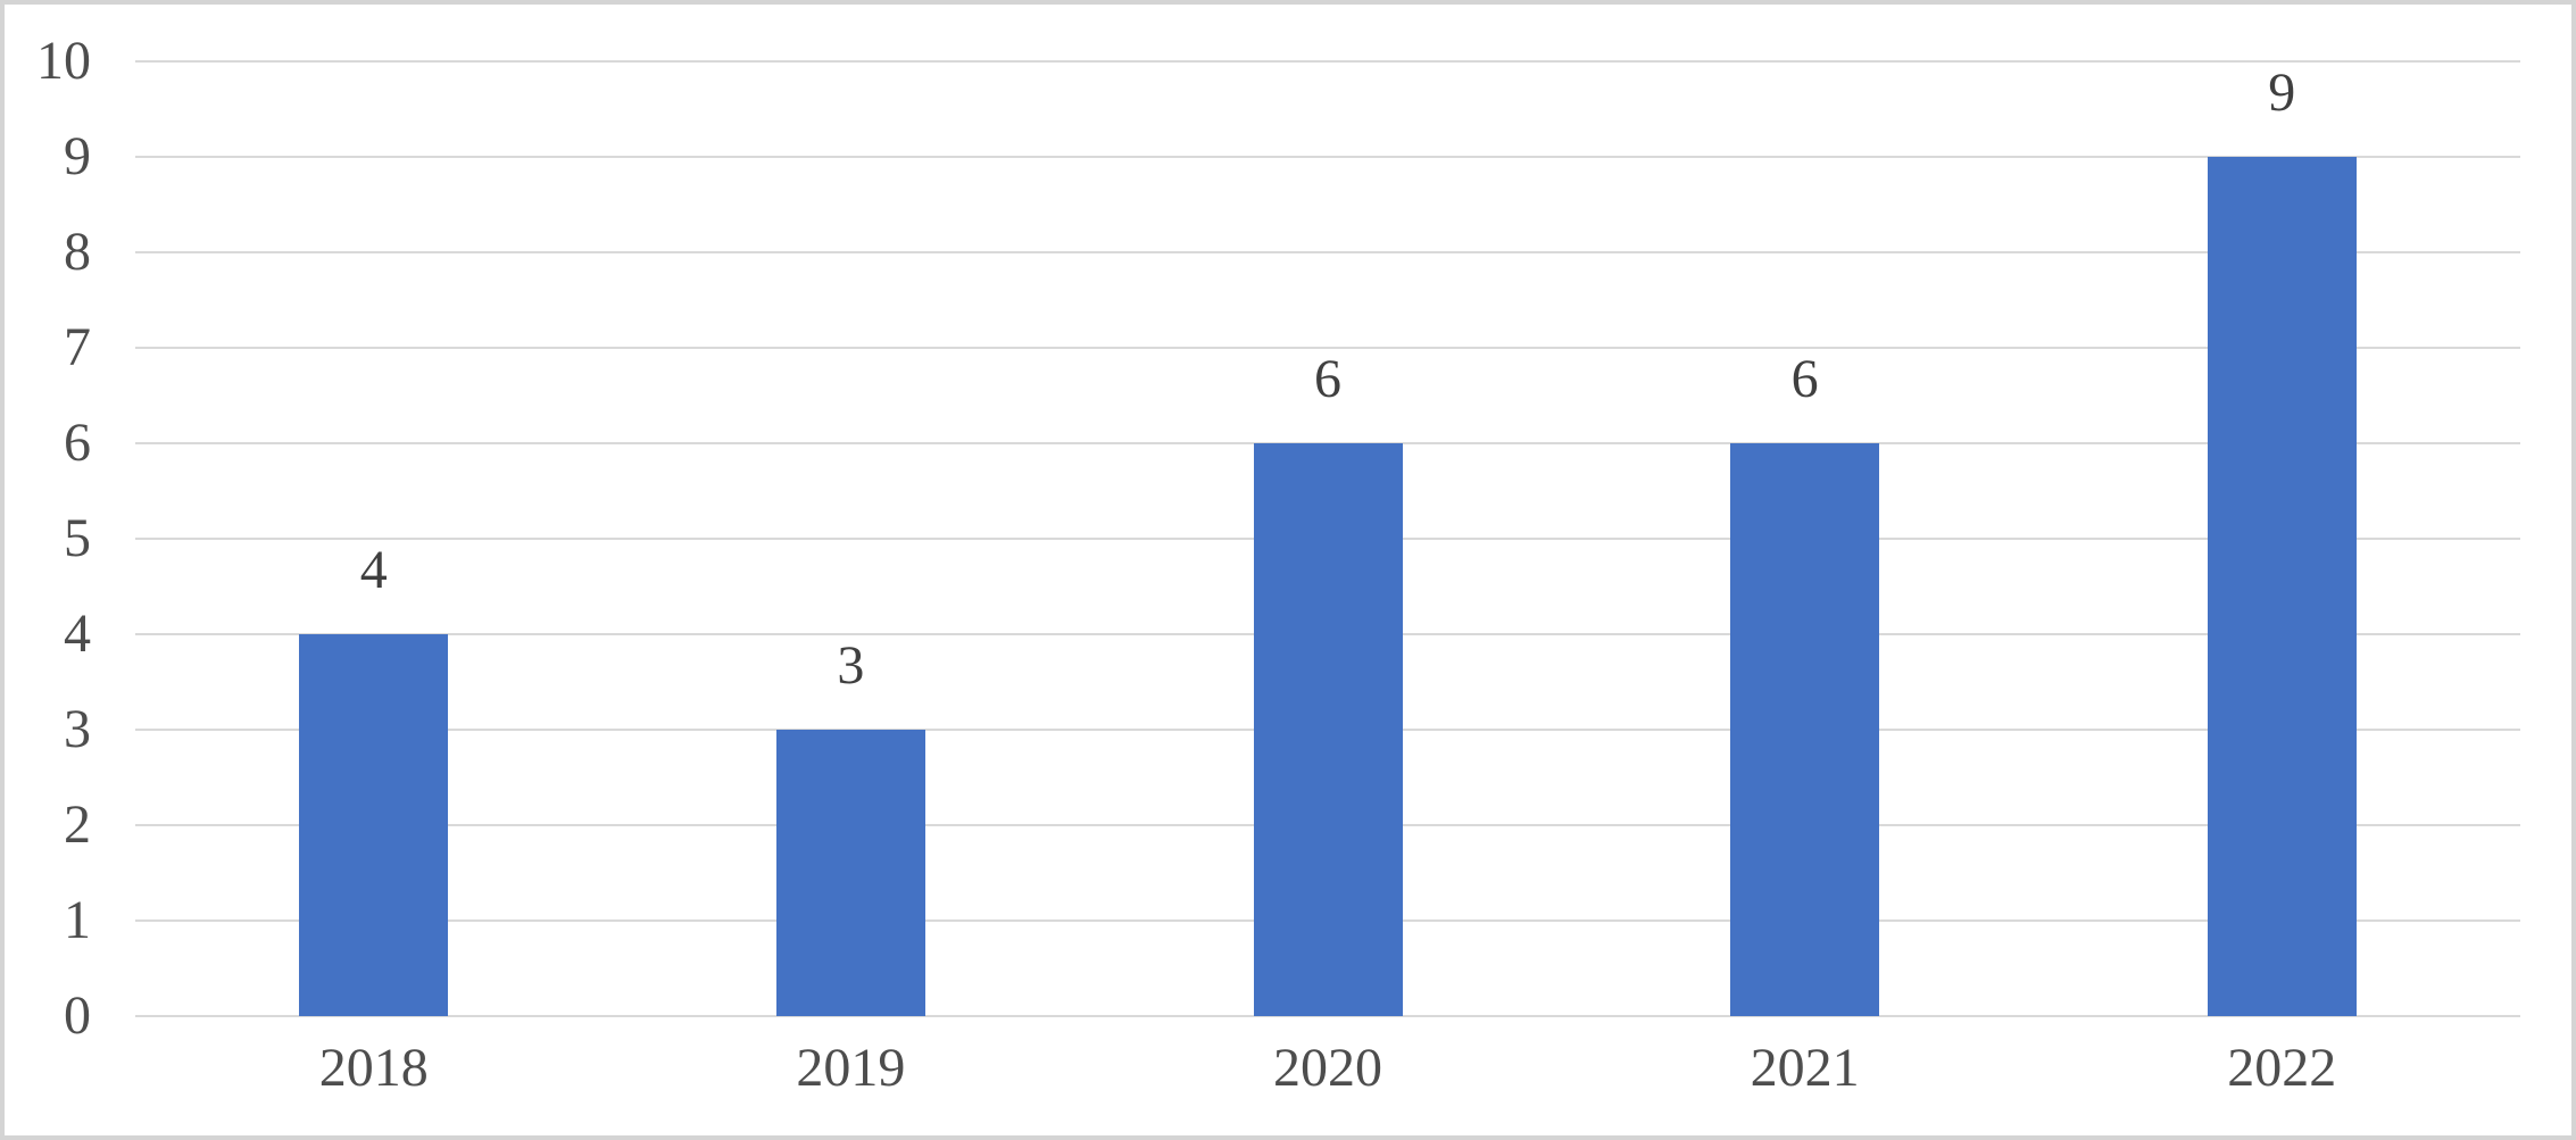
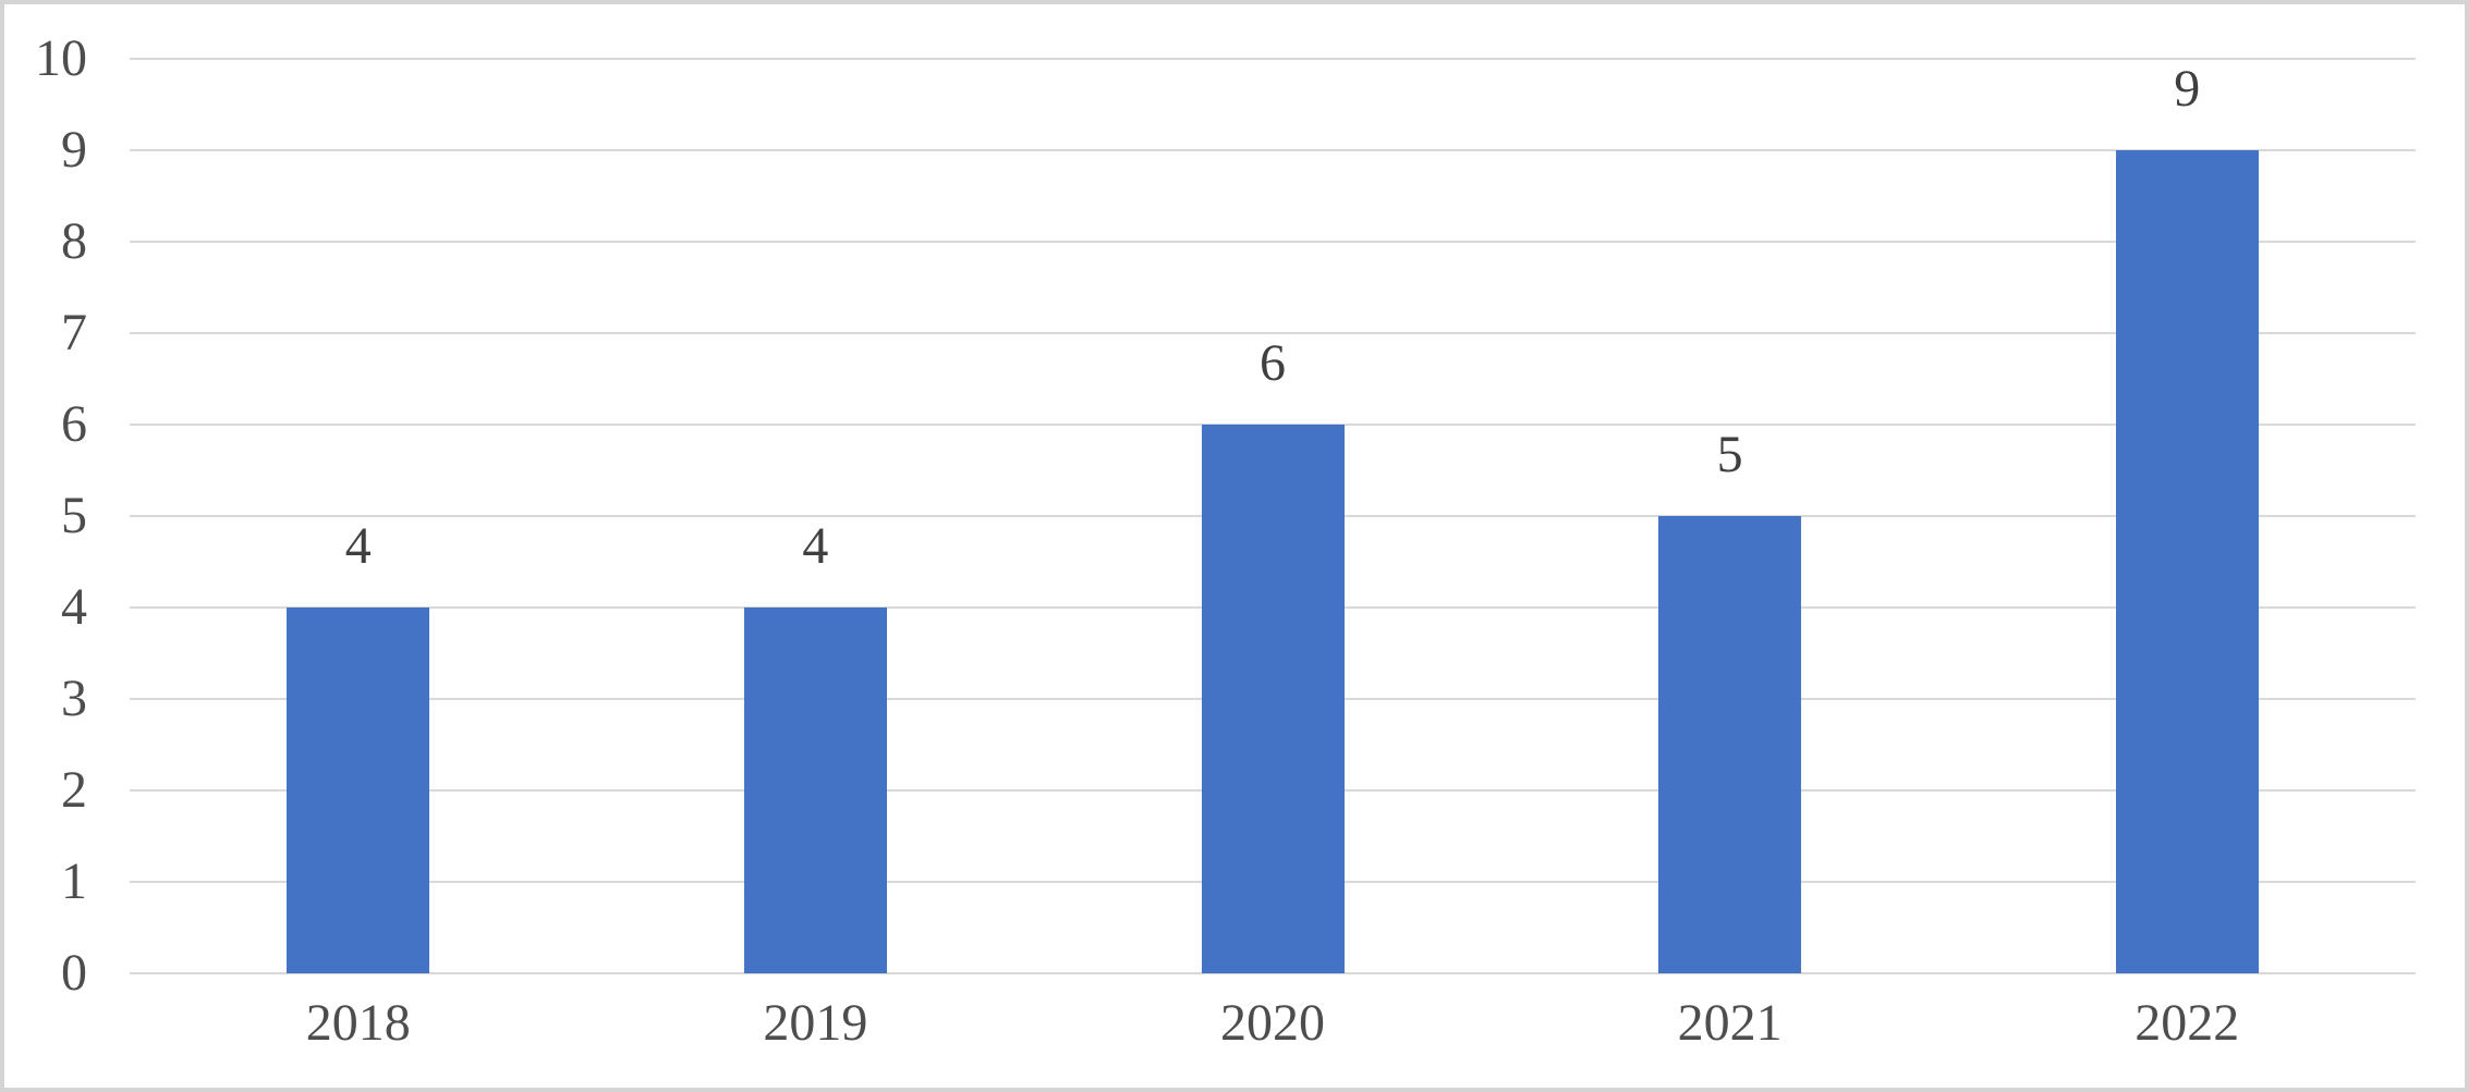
2019: 3 -> 4
2021: 6 -> 5
